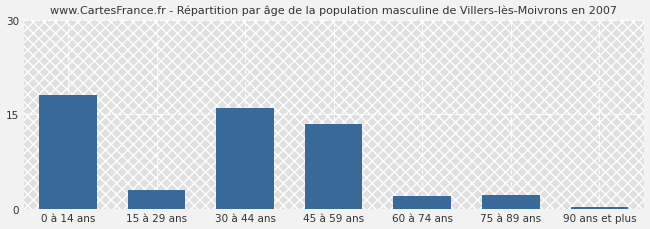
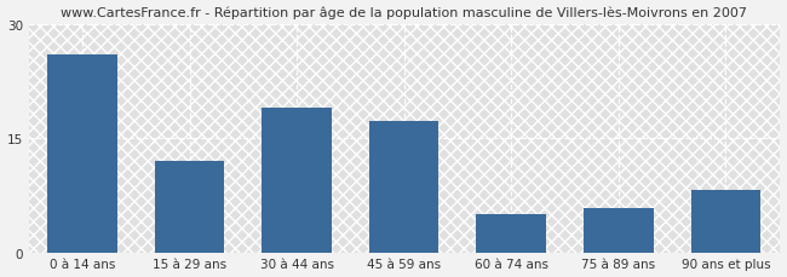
0 à 14 ans: 18.0 -> 26.0
15 à 29 ans: 3.0 -> 12.0
30 à 44 ans: 16.0 -> 19.0
45 à 59 ans: 13.5 -> 17.2
60 à 74 ans: 2.0 -> 5.0
75 à 89 ans: 2.2 -> 5.8
90 ans et plus: 0.2 -> 8.2
